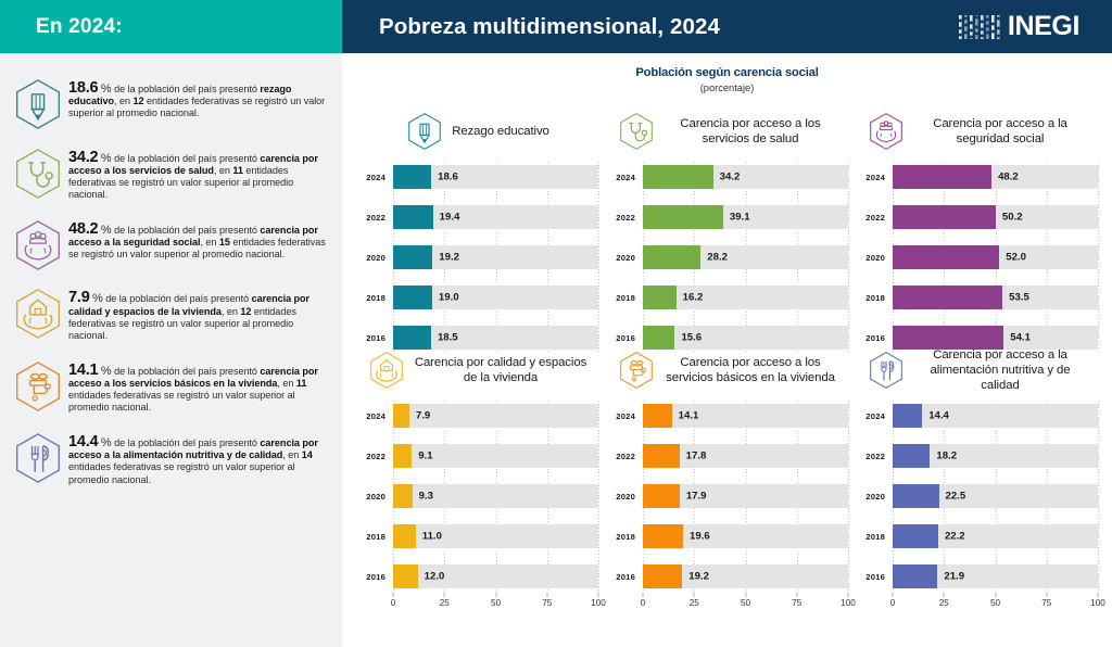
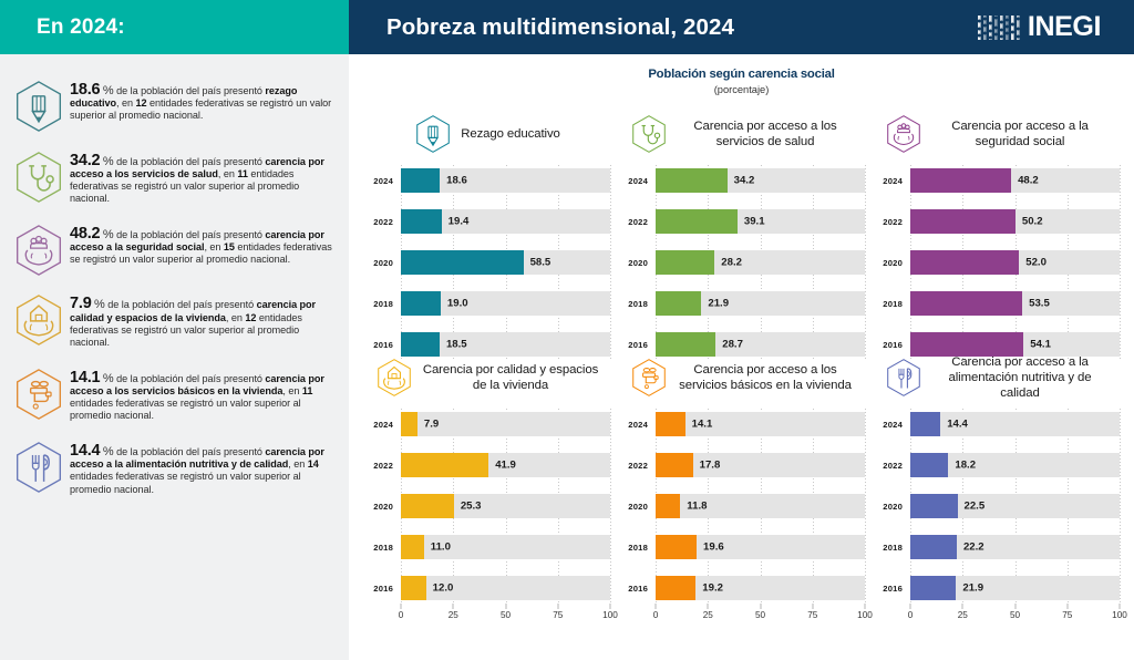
Rezago educativo/2020: 19.2 -> 58.5
Carencia por acceso a los servicios de salud/2018: 16.2 -> 21.9
Carencia por acceso a los servicios de salud/2016: 15.6 -> 28.7
Carencia por calidad y espacios de la vivienda/2022: 9.1 -> 41.9
Carencia por calidad y espacios de la vivienda/2020: 9.3 -> 25.3
Carencia por acceso a los servicios básicos en la vivienda/2020: 17.9 -> 11.8
